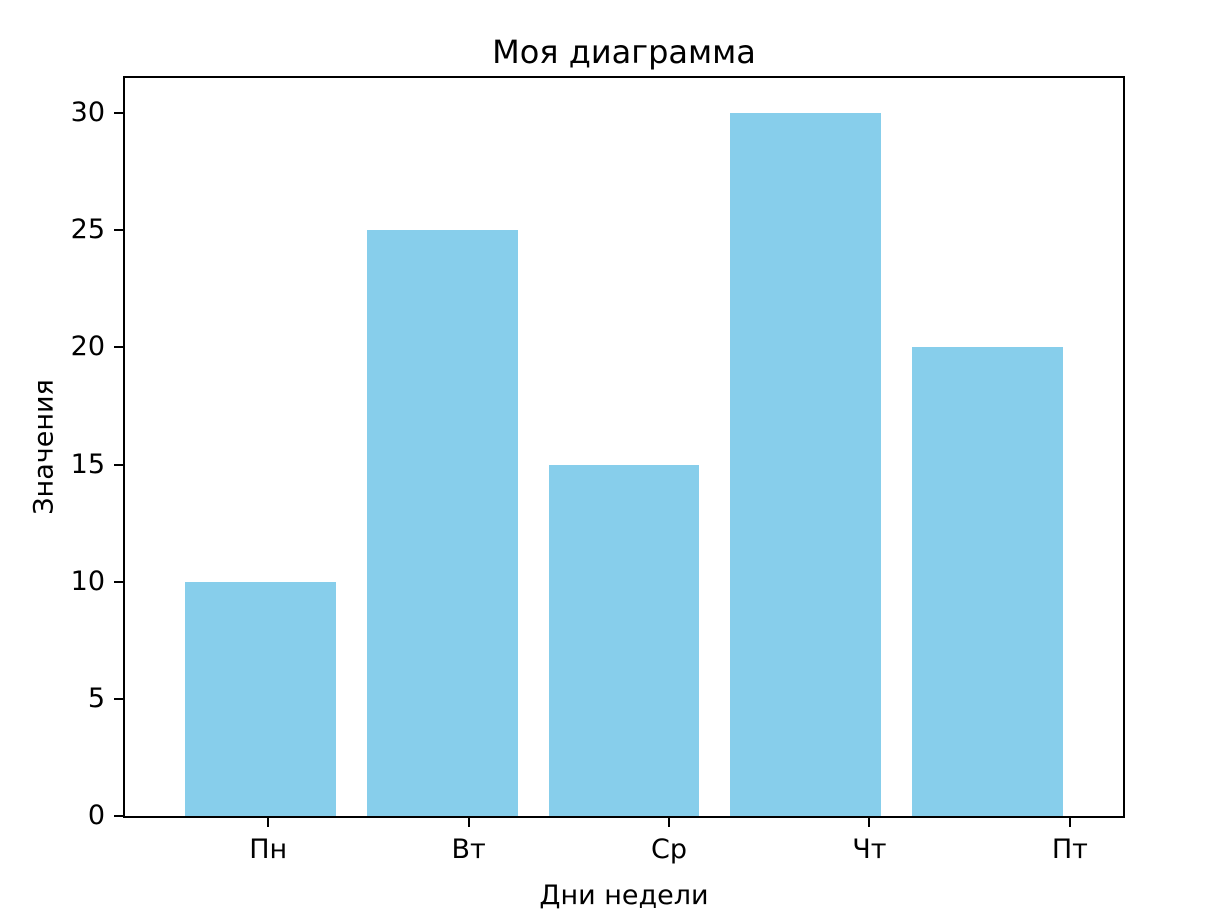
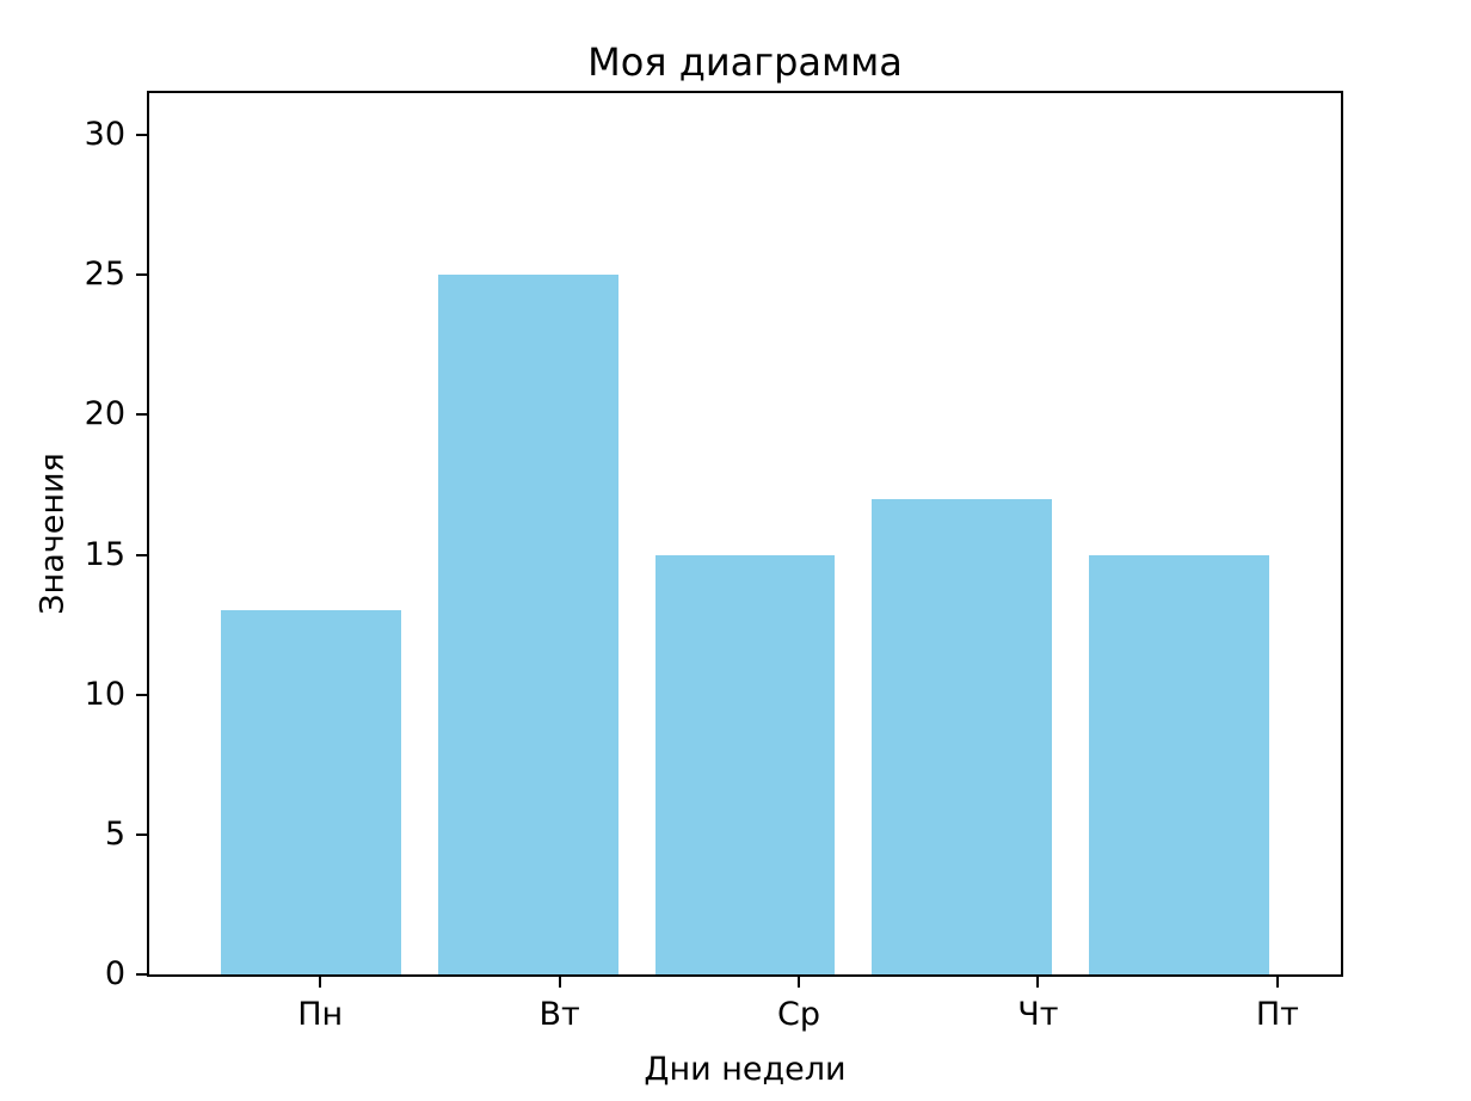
Пн: 10 -> 13
Чт: 30 -> 17
Пт: 20 -> 15
